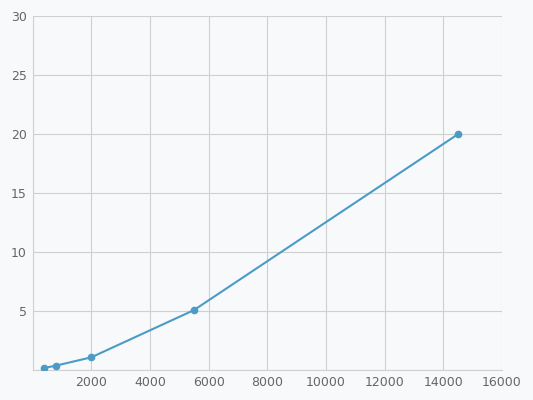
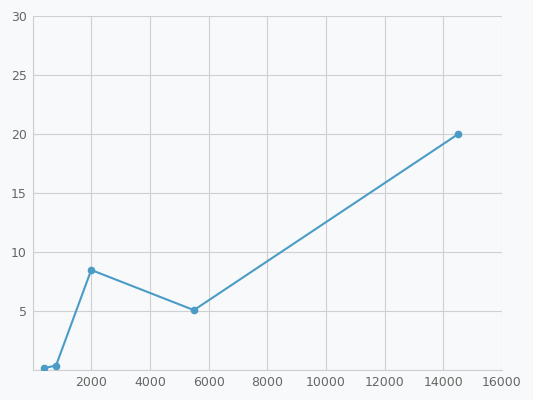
2000: 1.1 -> 8.5
